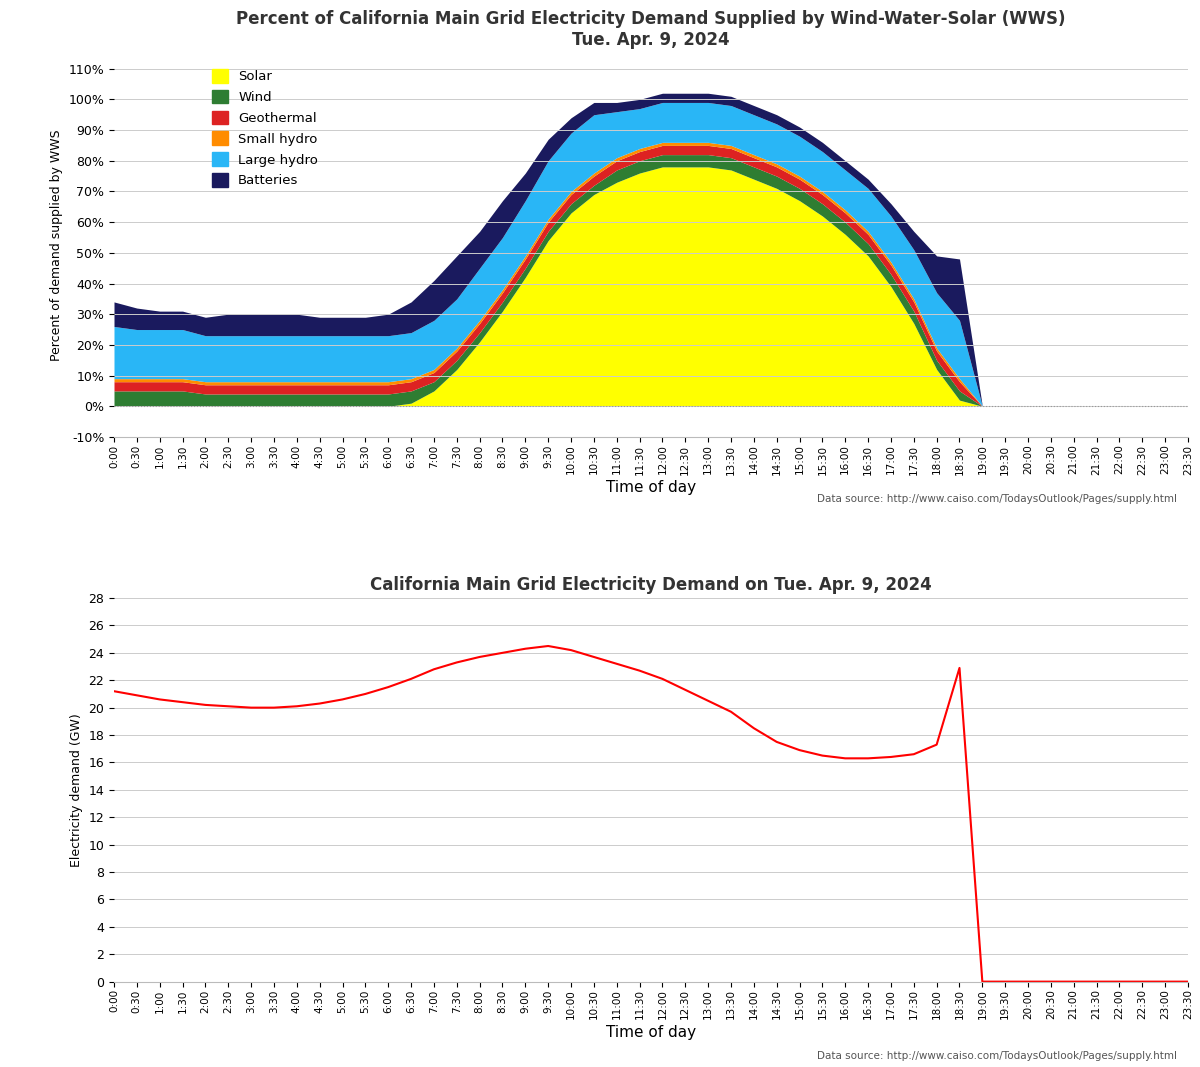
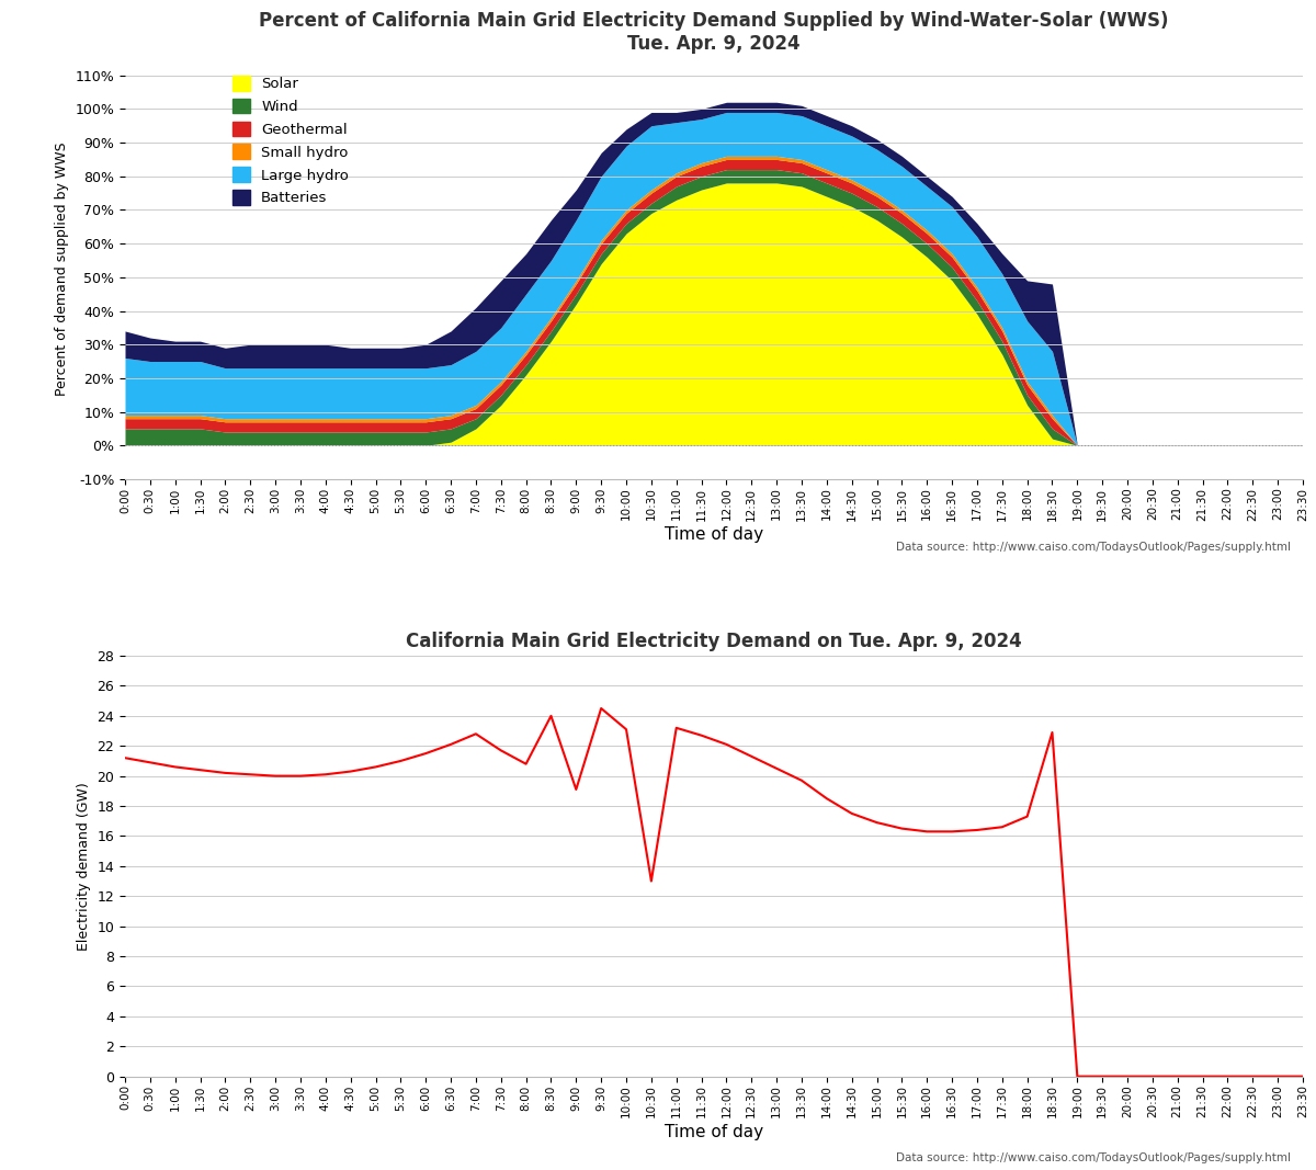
California Main Grid Electricity Demand on Tue. Apr. 9, 2024/7:30: 23.3 -> 21.7
California Main Grid Electricity Demand on Tue. Apr. 9, 2024/8:00: 23.7 -> 20.8
California Main Grid Electricity Demand on Tue. Apr. 9, 2024/9:00: 24.3 -> 19.1
California Main Grid Electricity Demand on Tue. Apr. 9, 2024/10:00: 24.2 -> 23.1
California Main Grid Electricity Demand on Tue. Apr. 9, 2024/10:30: 23.7 -> 13.0
